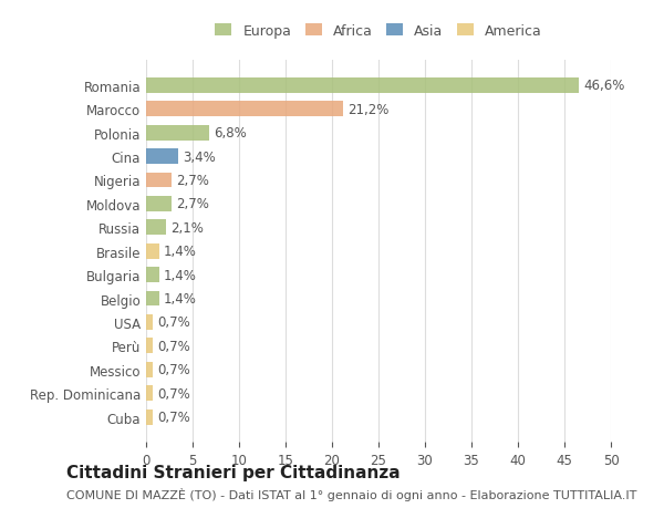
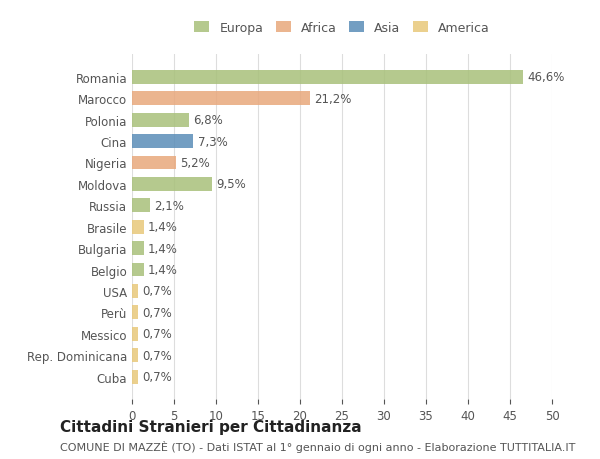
Cina: 3,4% -> 7,3%
Nigeria: 2,7% -> 5,2%
Moldova: 2,7% -> 9,5%
